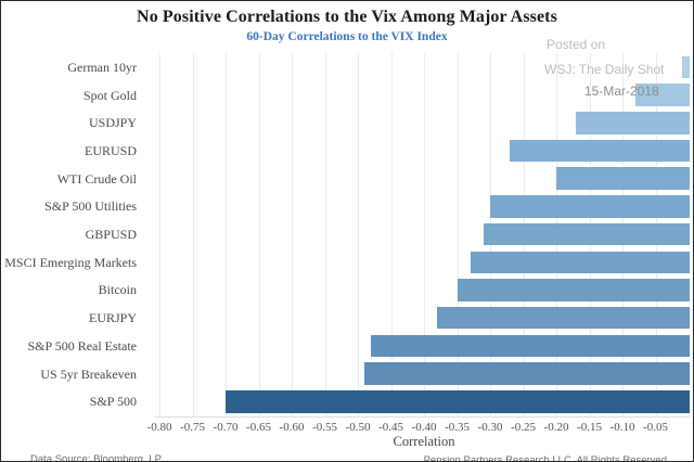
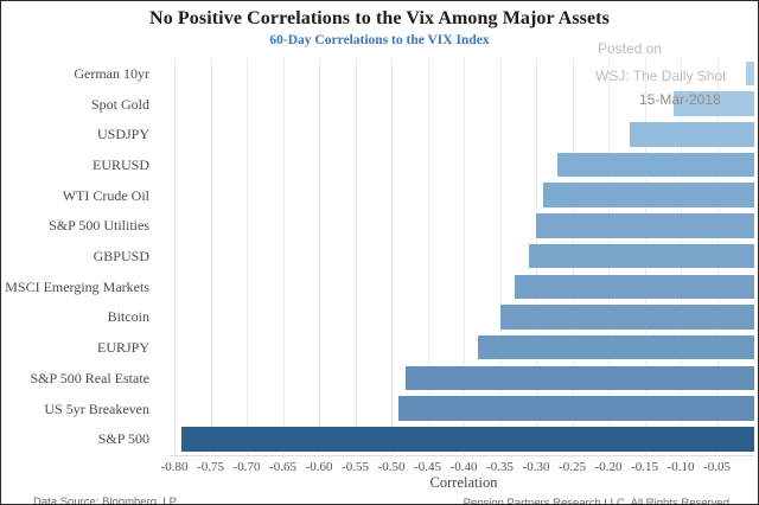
Spot Gold: -0.08 -> -0.11
WTI Crude Oil: -0.20 -> -0.29
S&P 500: -0.70 -> -0.79
